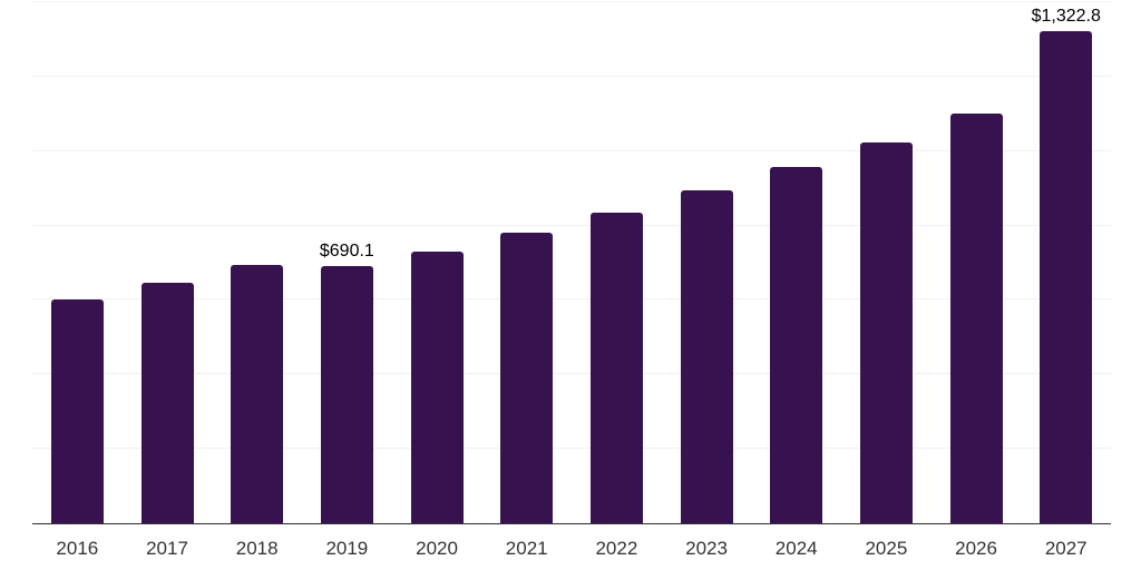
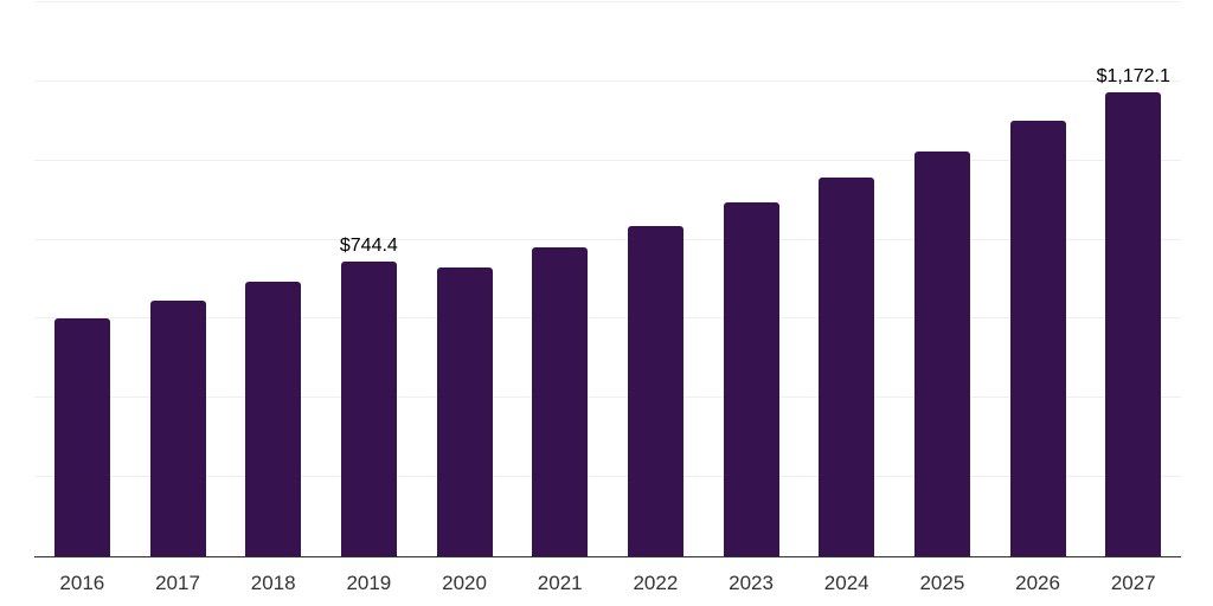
2019: $690.1 -> $744.4
2027: $1,322.8 -> $1,172.1
